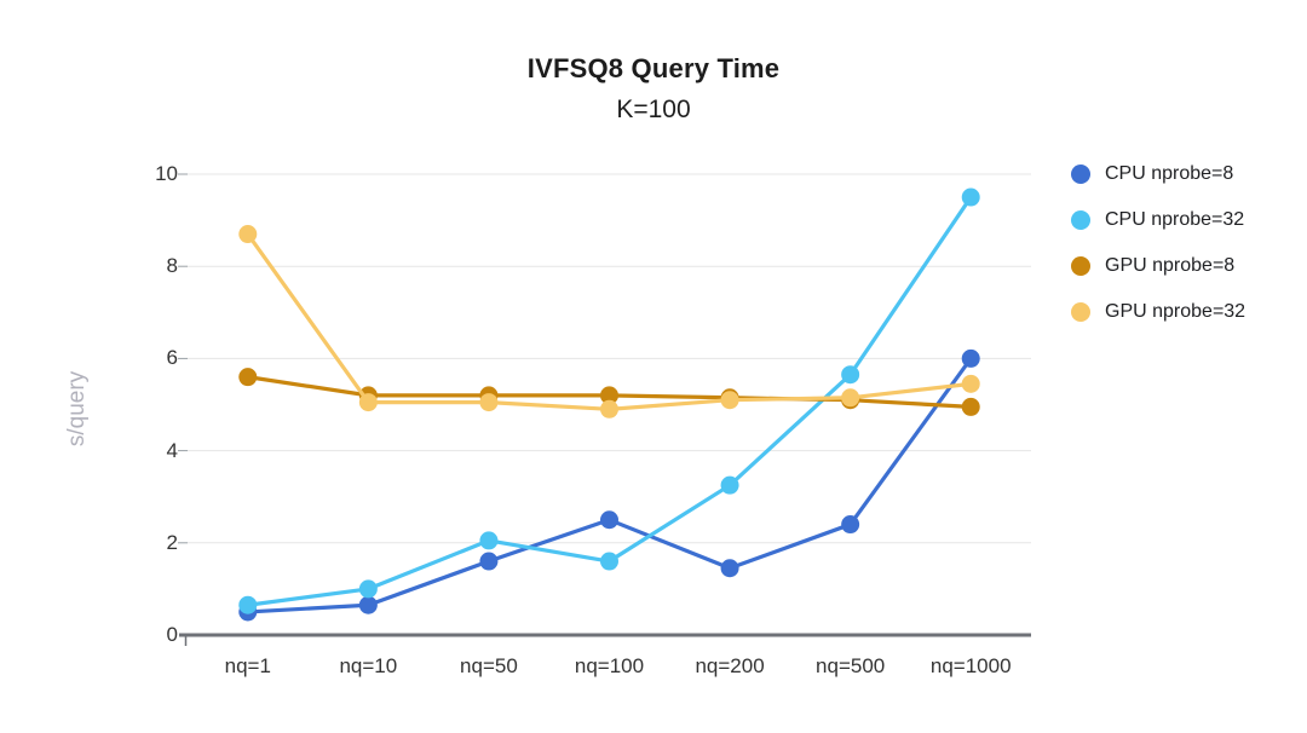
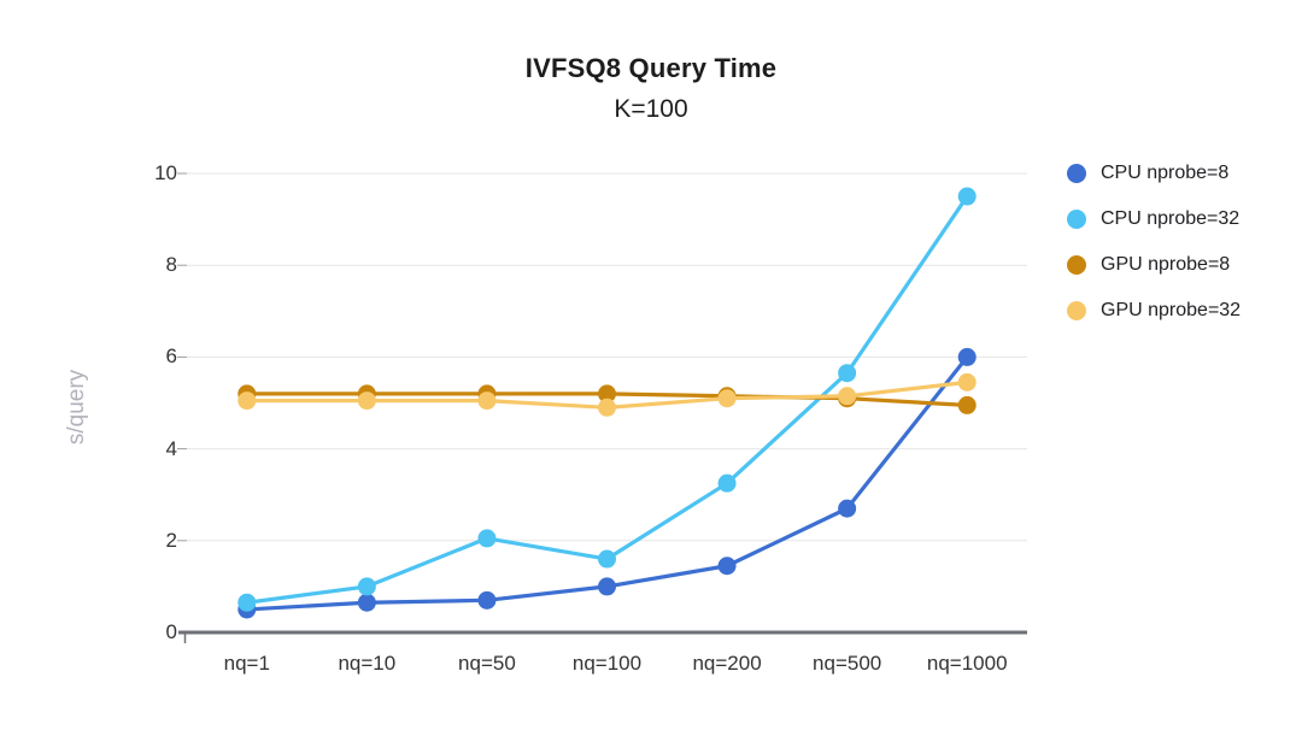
GPU nprobe=8/nq=1: 5.6 -> 5.2
GPU nprobe=32/nq=1: 8.7 -> 5.0
CPU nprobe=8/nq=50: 1.6 -> 0.7
CPU nprobe=8/nq=100: 2.5 -> 1.0
CPU nprobe=8/nq=500: 2.4 -> 2.7
